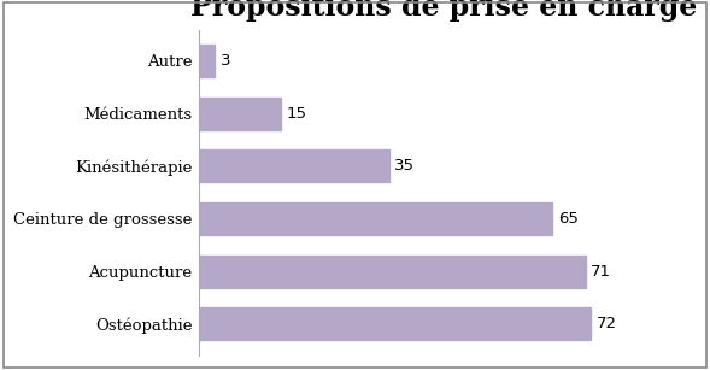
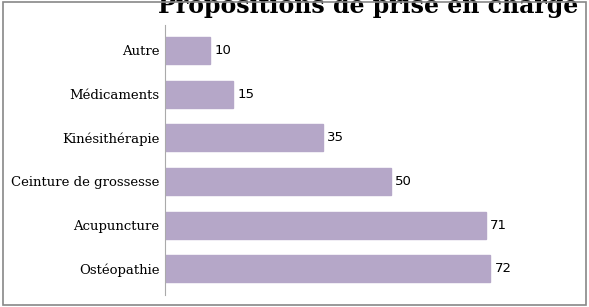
Autre: 3 -> 10
Ceinture de grossesse: 65 -> 50
